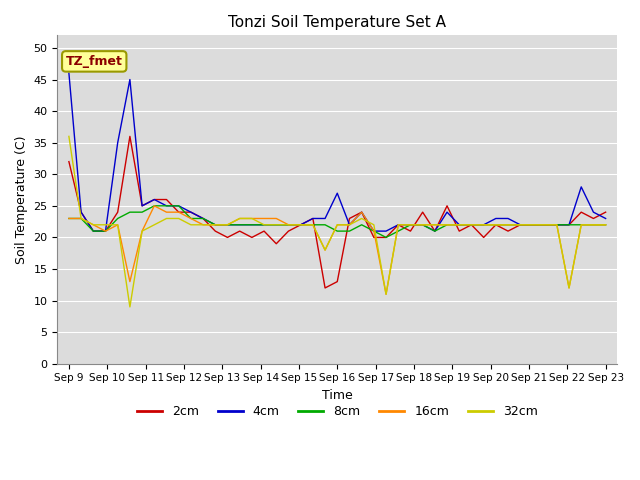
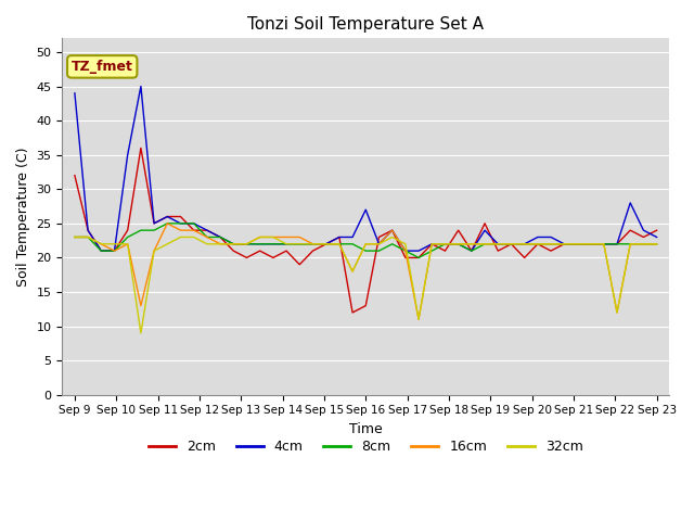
4cm/Sep 9: 46 -> 44
32cm/Sep 9: 36 -> 23
